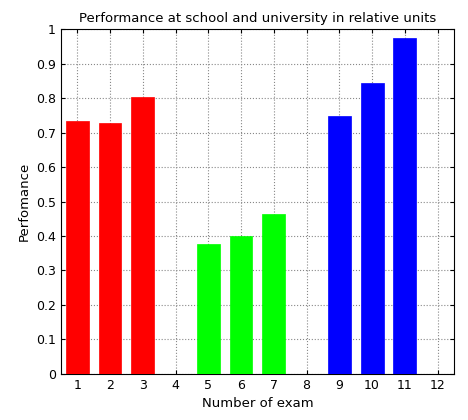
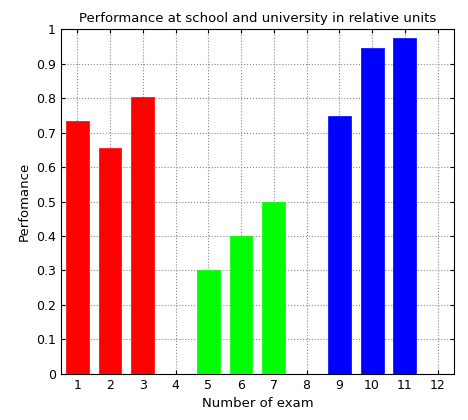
2: 0.727 -> 0.655
5: 0.378 -> 0.300
7: 0.463 -> 0.500
10: 0.843 -> 0.945
